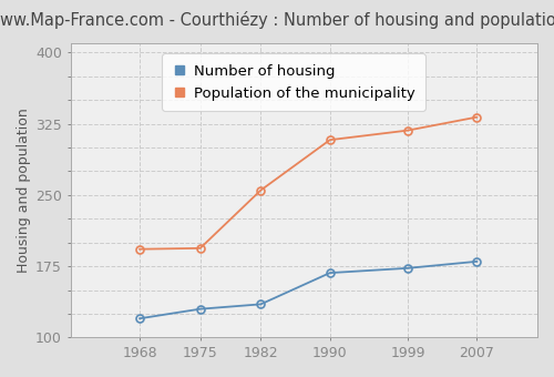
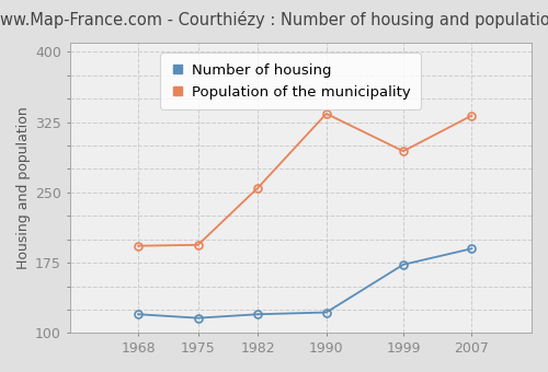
Number of housing/1975: 130 -> 116
Number of housing/1982: 135 -> 120
Number of housing/1990: 168 -> 122
Population of the municipality/1990: 308 -> 334
Population of the municipality/1999: 318 -> 294
Number of housing/2007: 180 -> 190
